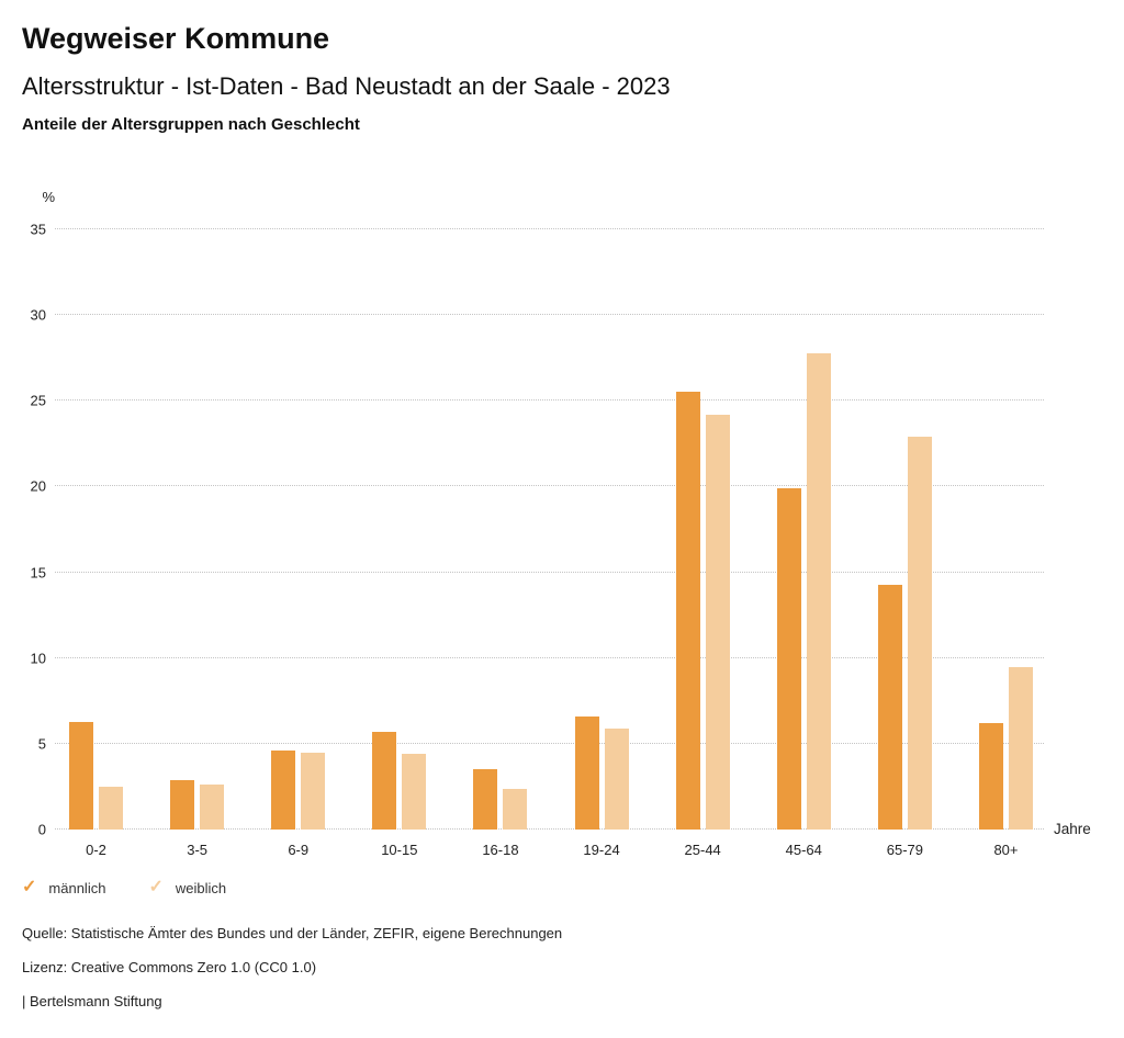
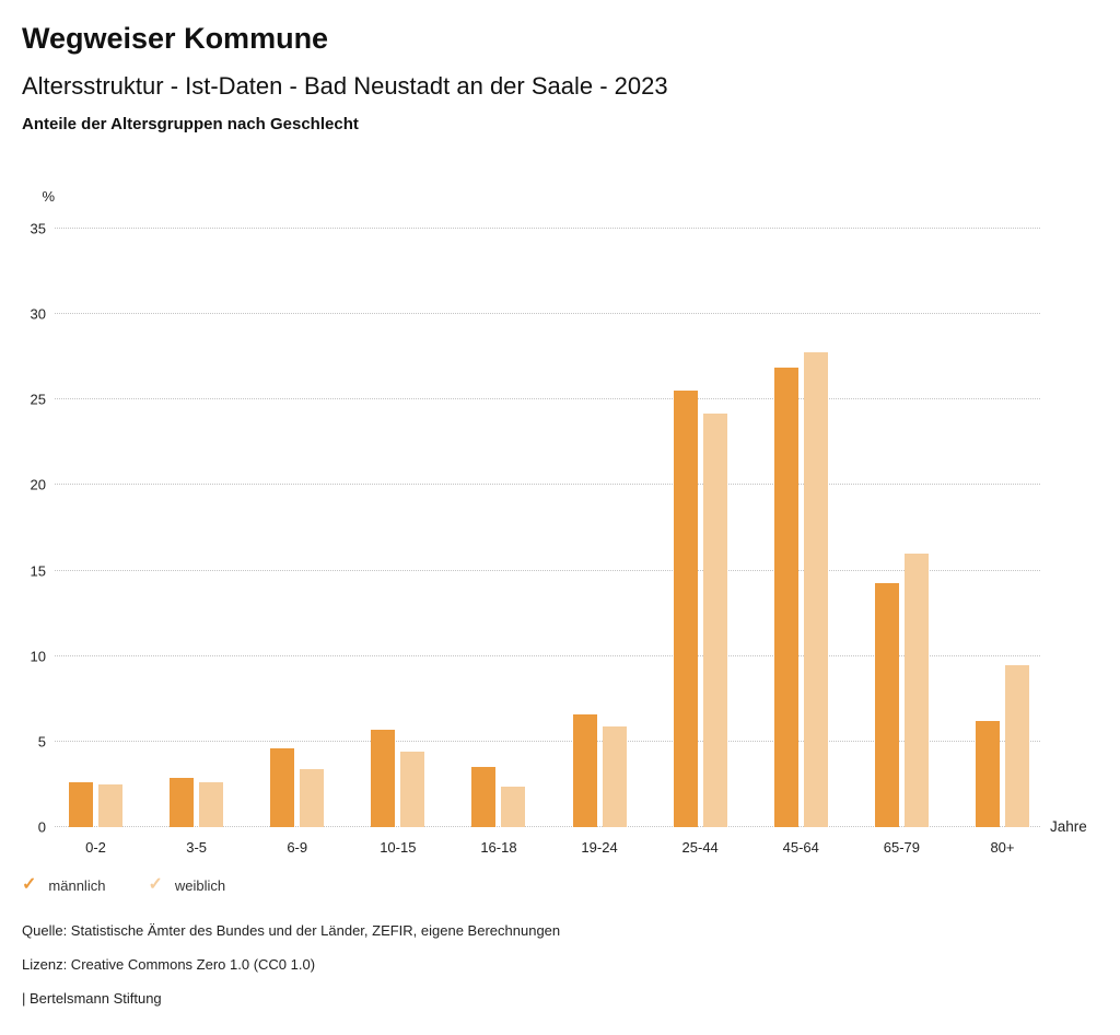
männlich/0-2: 6.3 -> 2.6
weiblich/6-9: 4.5 -> 3.4
männlich/45-64: 19.9 -> 26.9
weiblich/65-79: 22.9 -> 16.0
